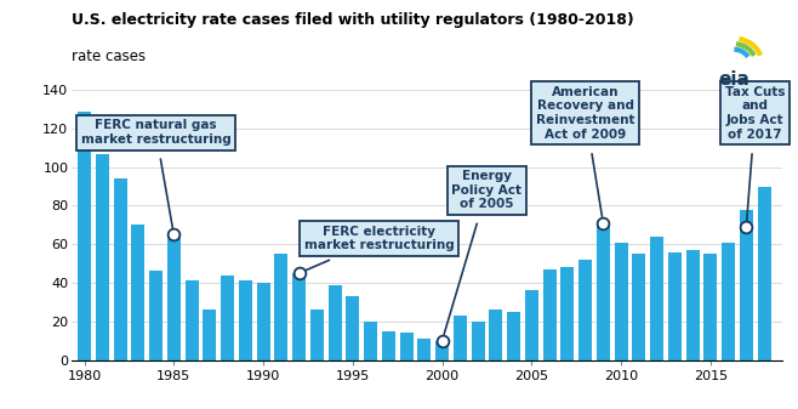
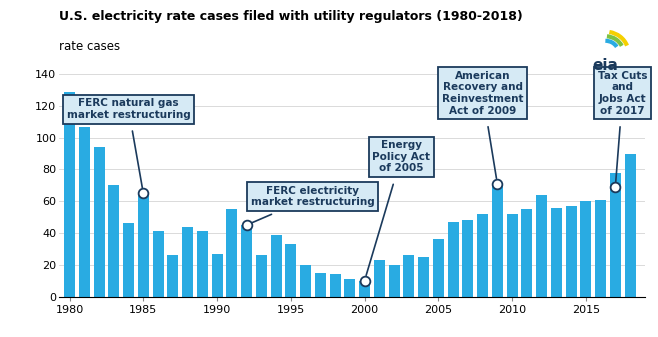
1990: 40 -> 27
2010: 61 -> 52
2015: 55 -> 60
